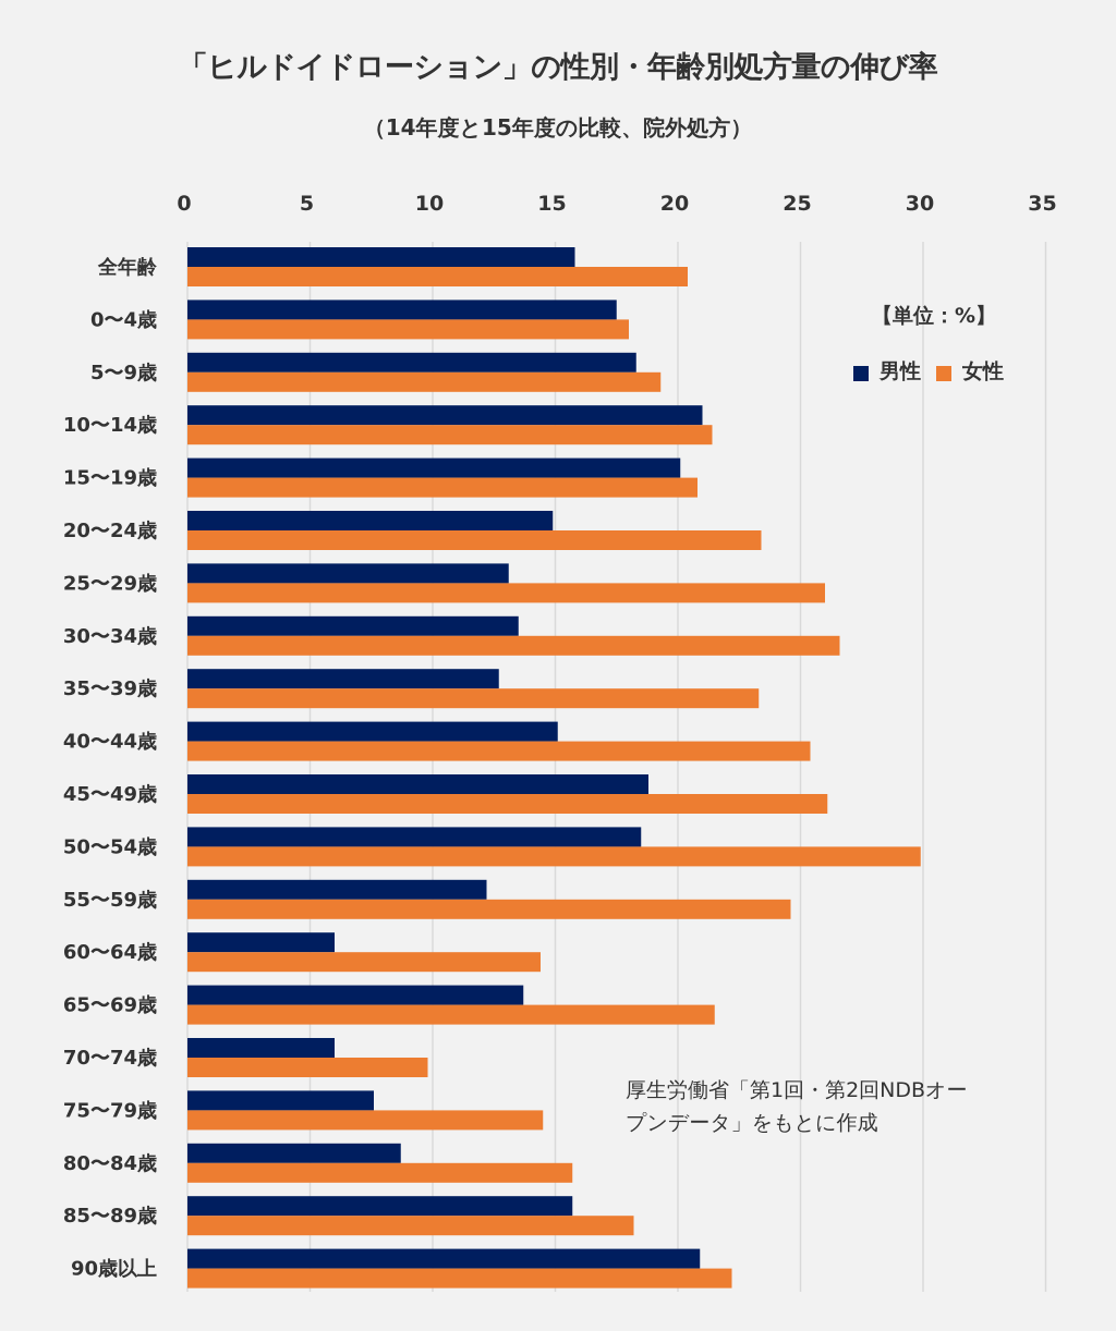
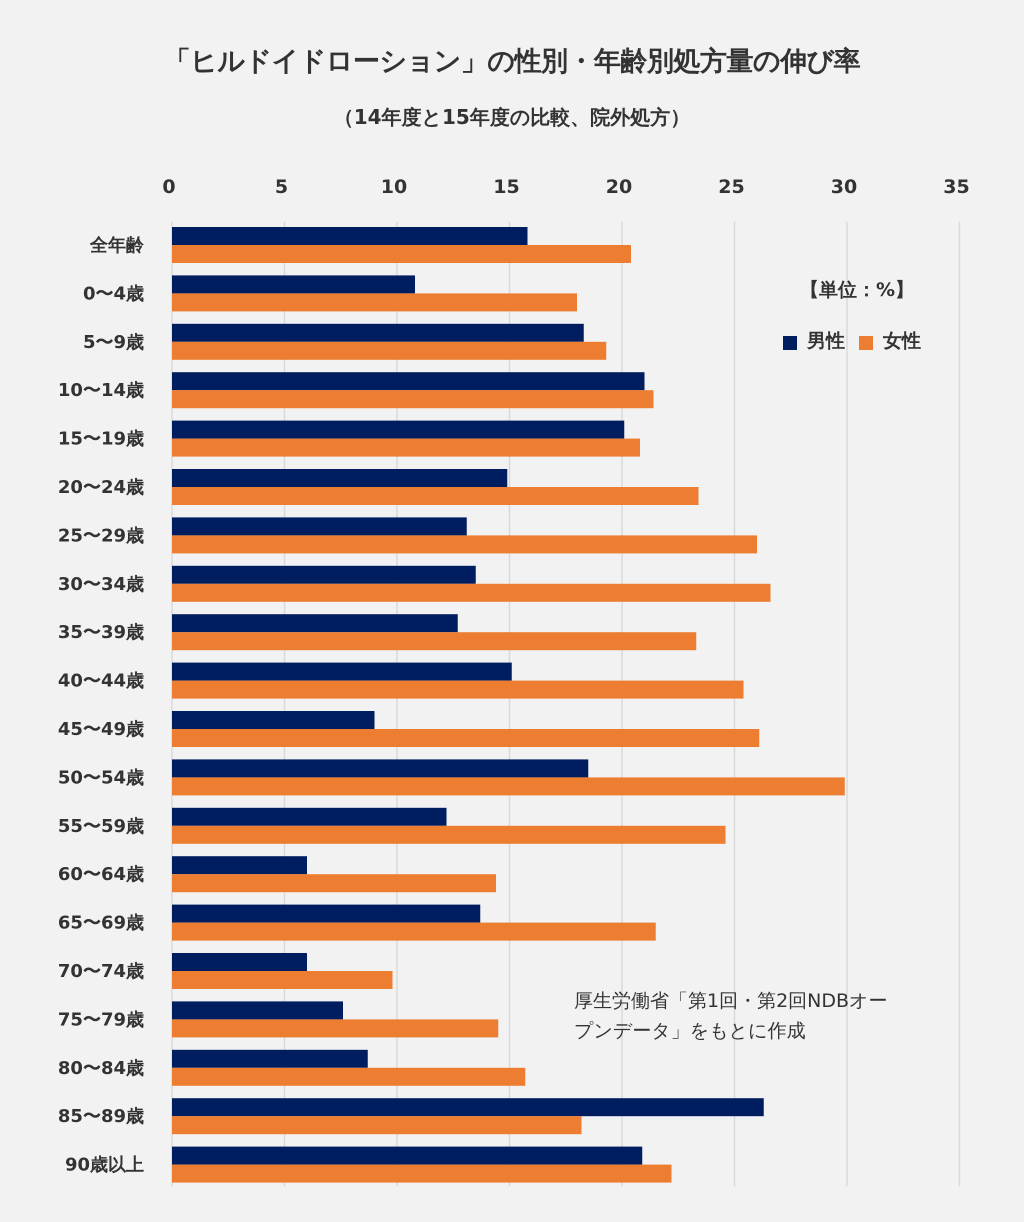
男性/0〜4歳: 17.5 -> 10.8
男性/45〜49歳: 18.8 -> 9.0
男性/85〜89歳: 15.7 -> 26.3
